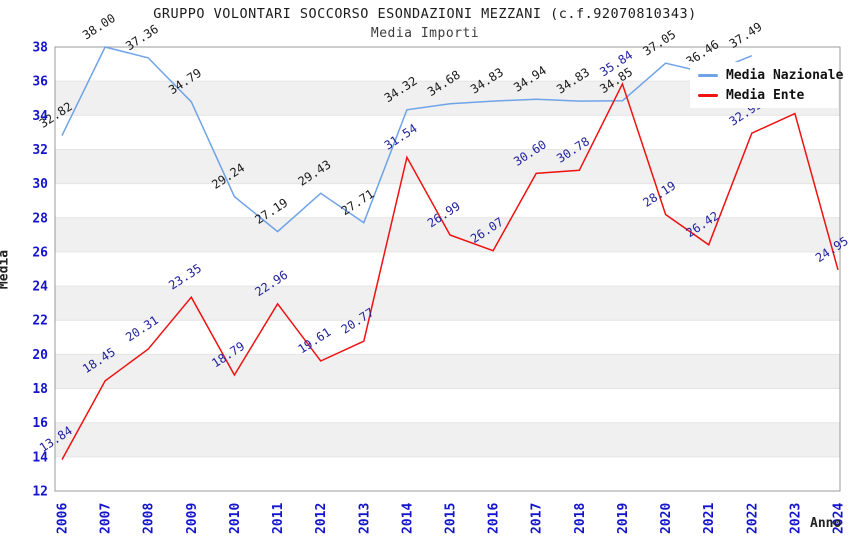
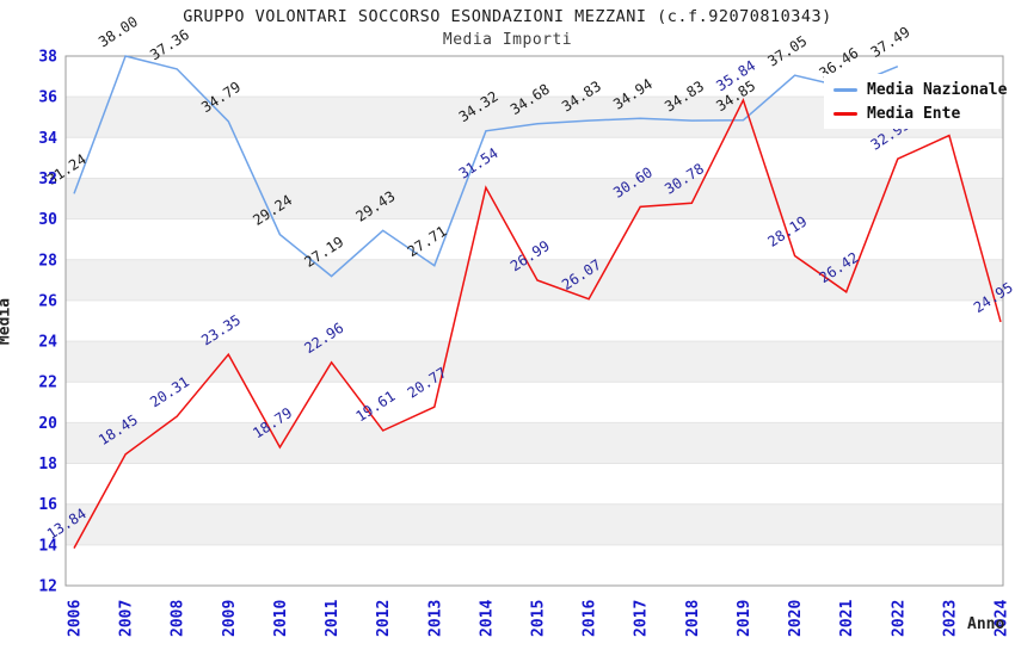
Media Nazionale/2006: 32.82 -> 31.24
